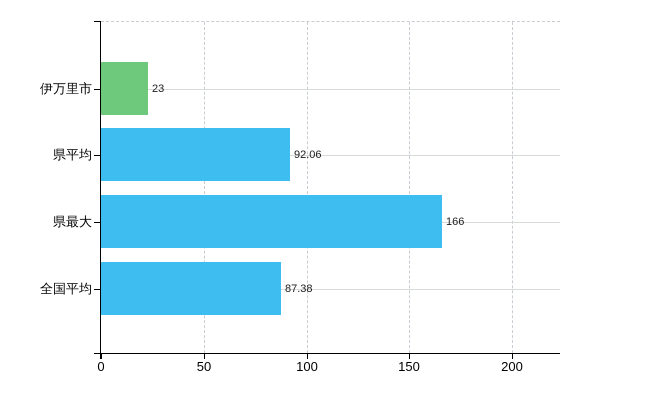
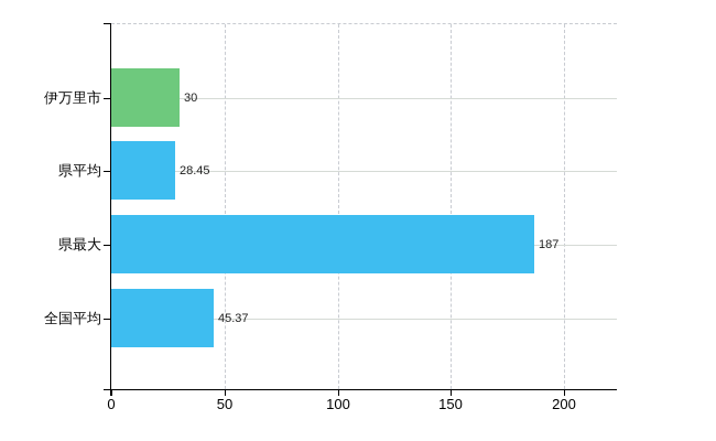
伊万里市: 23 -> 30
県平均: 92.06 -> 28.45
県最大: 166 -> 187
全国平均: 87.38 -> 45.37
